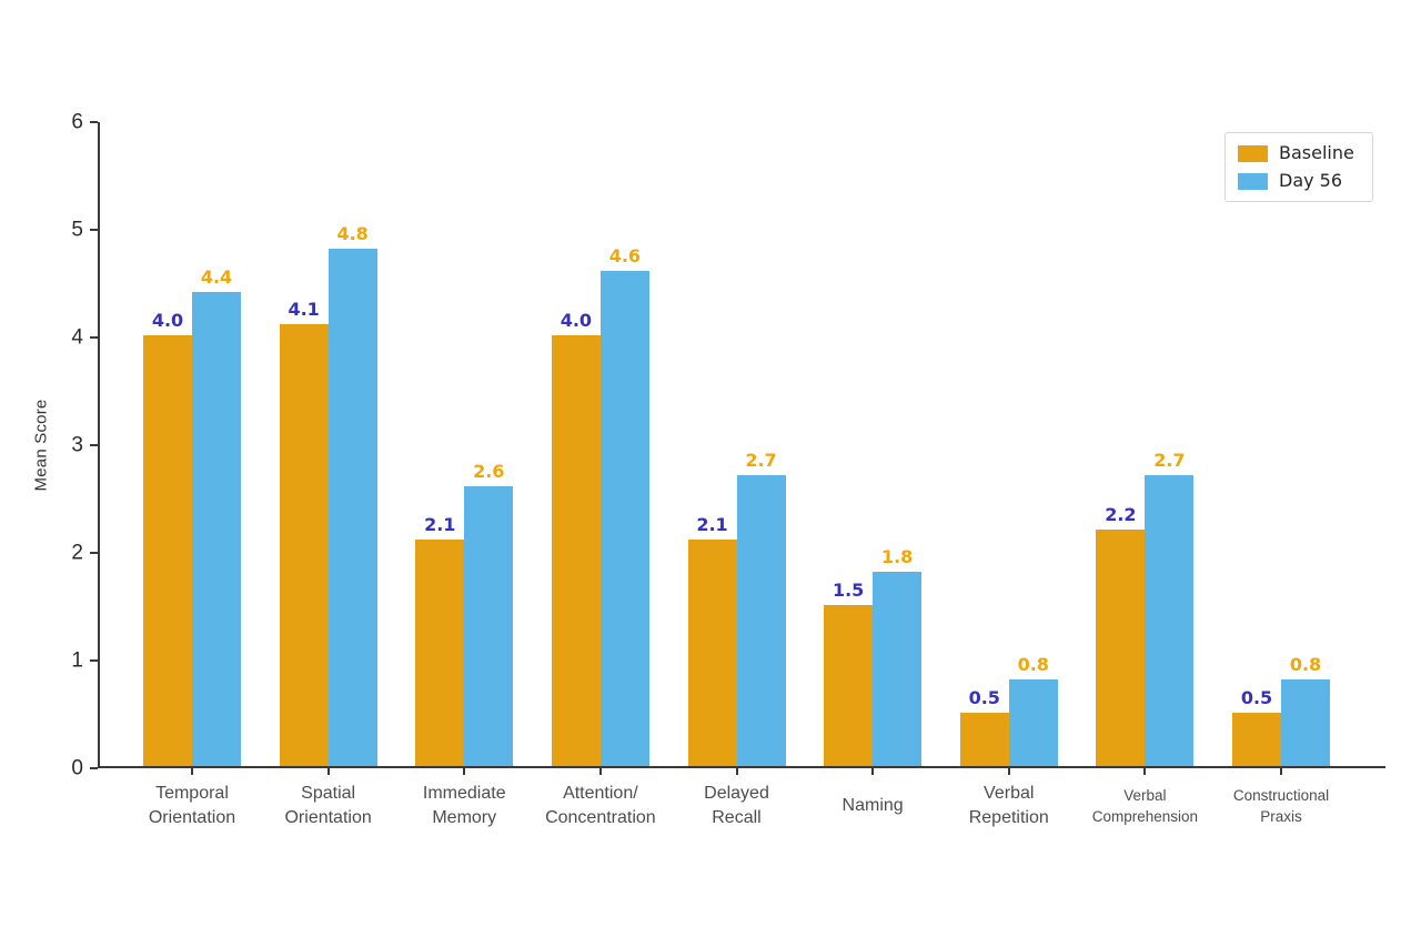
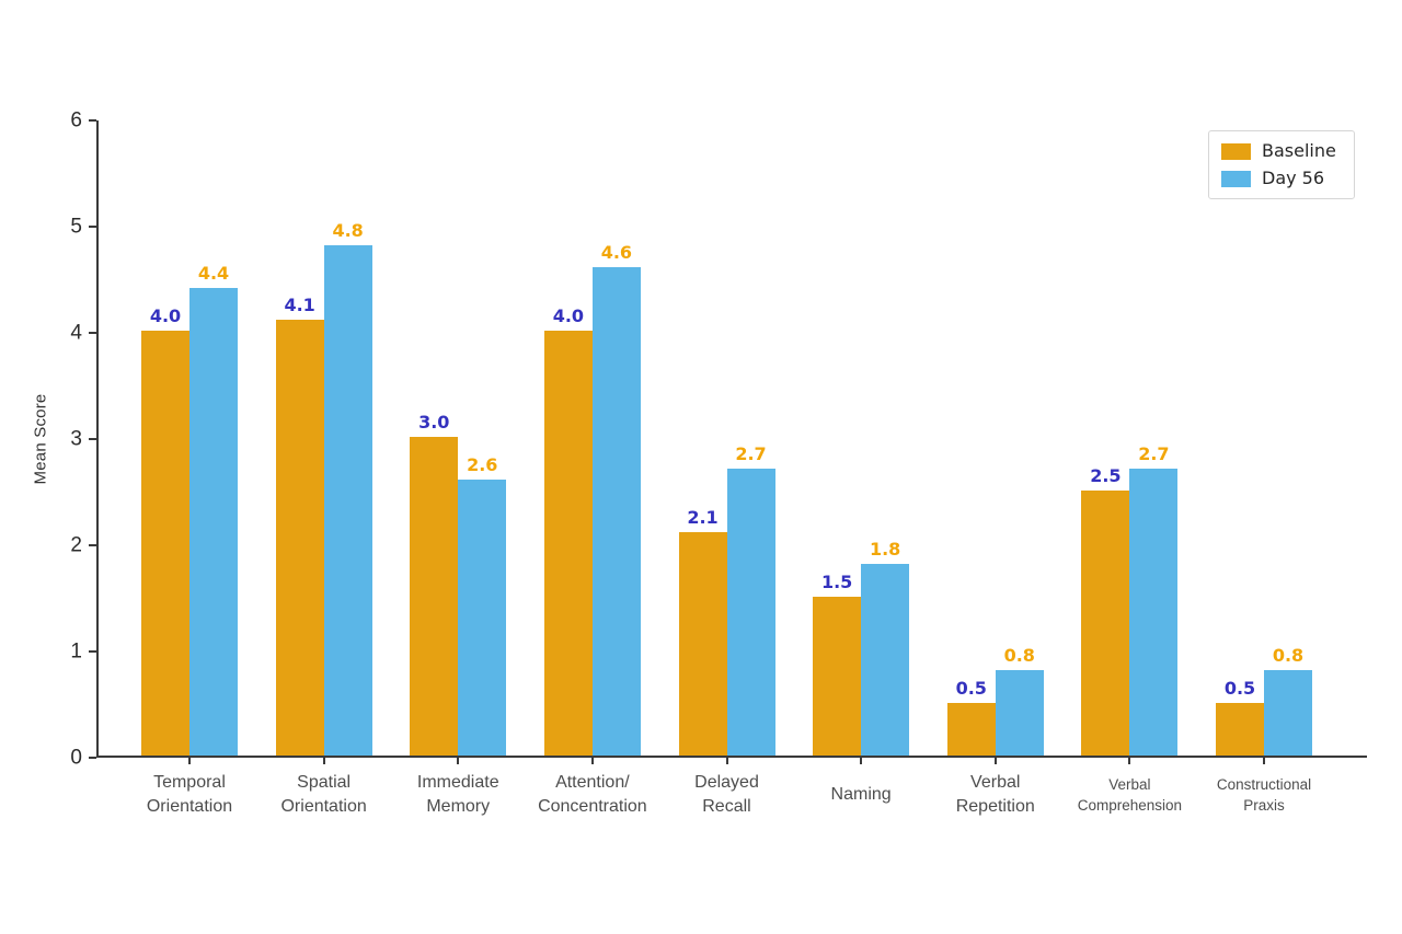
Baseline/Immediate Memory: 2.1 -> 3.0
Baseline/Verbal Comprehension: 2.2 -> 2.5
